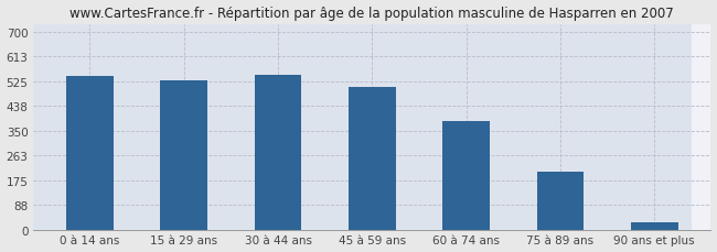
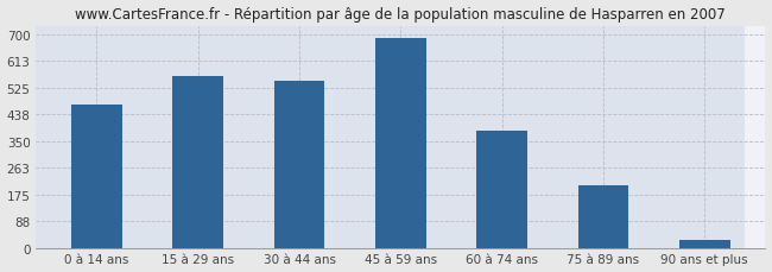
0 à 14 ans: 545 -> 470
15 à 29 ans: 530 -> 565
45 à 59 ans: 505 -> 690
